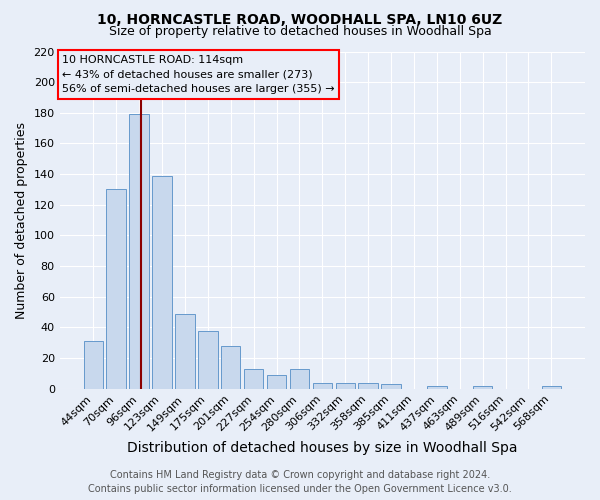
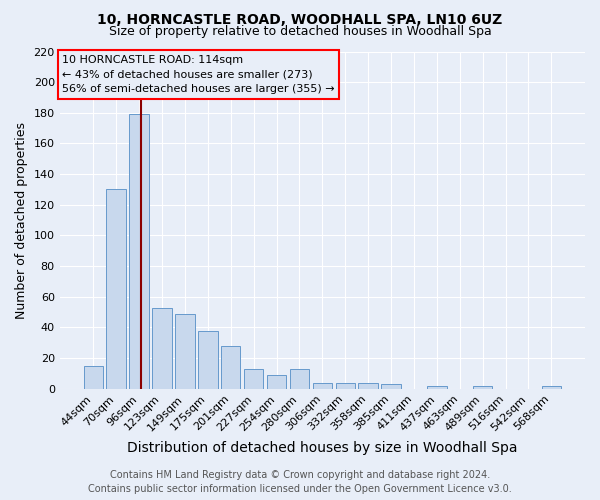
44sqm: 31 -> 15
123sqm: 139 -> 53
